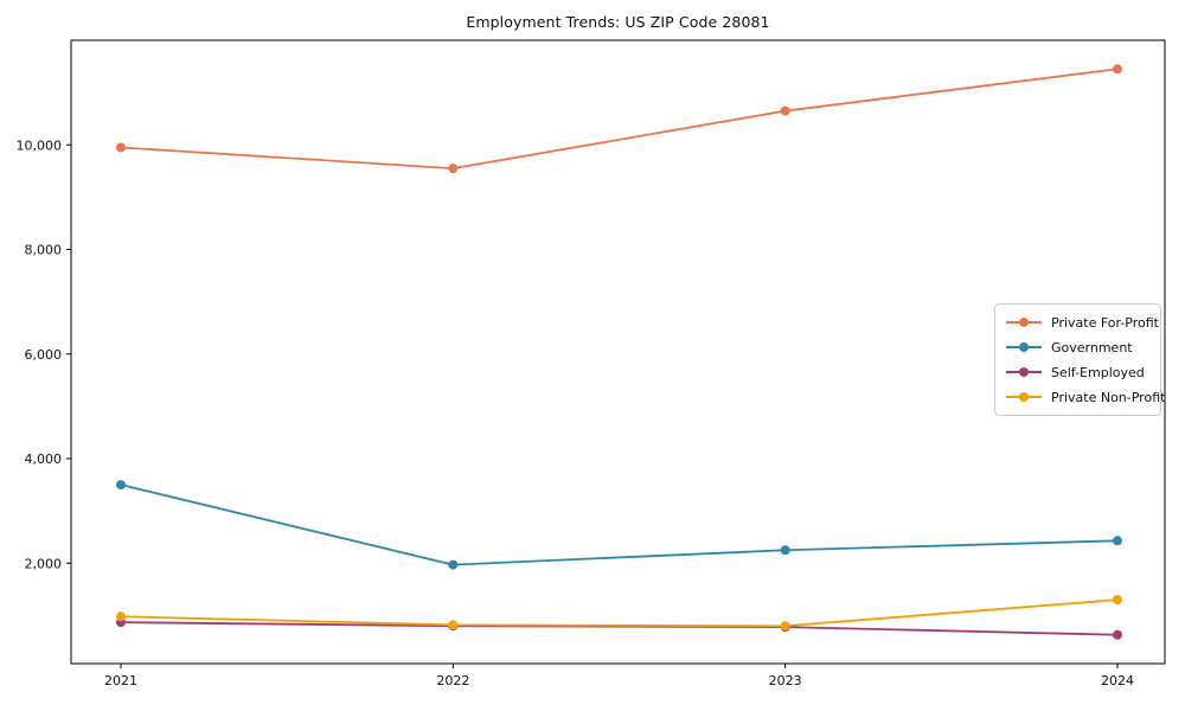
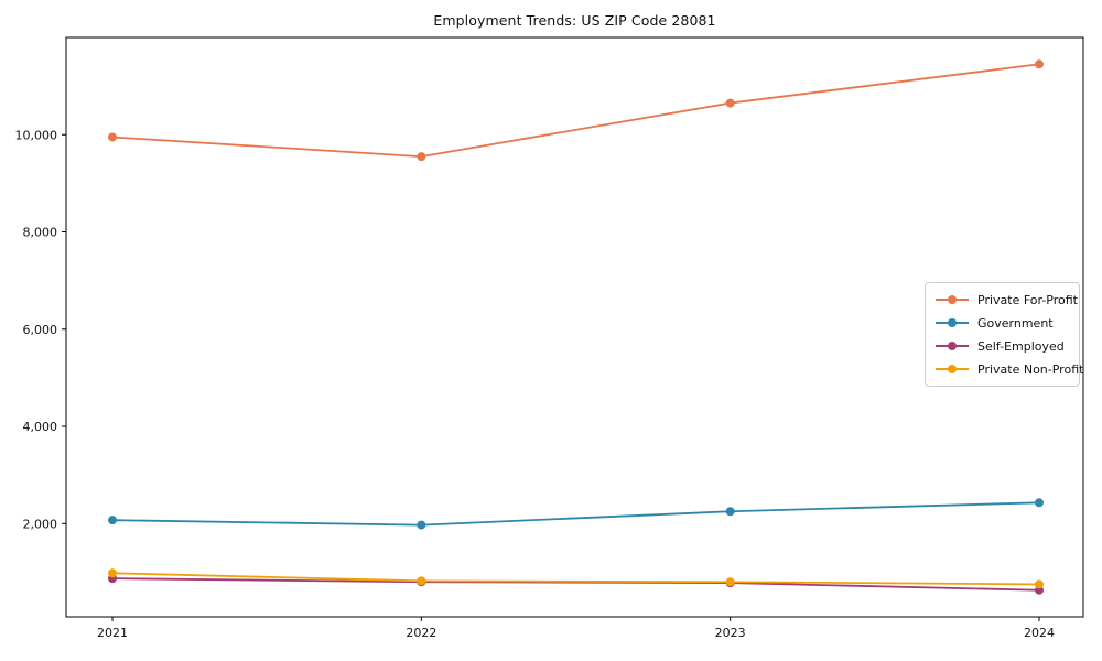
Government/2021: 3500 -> 2100
Private Non-Profit/2024: 1300 -> 800
